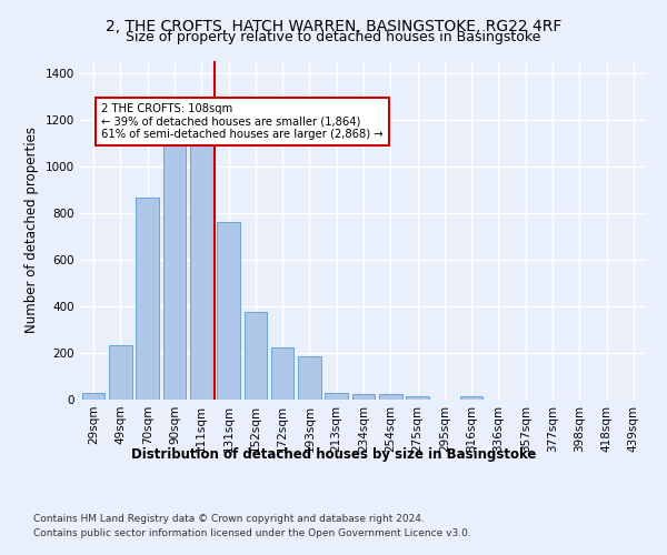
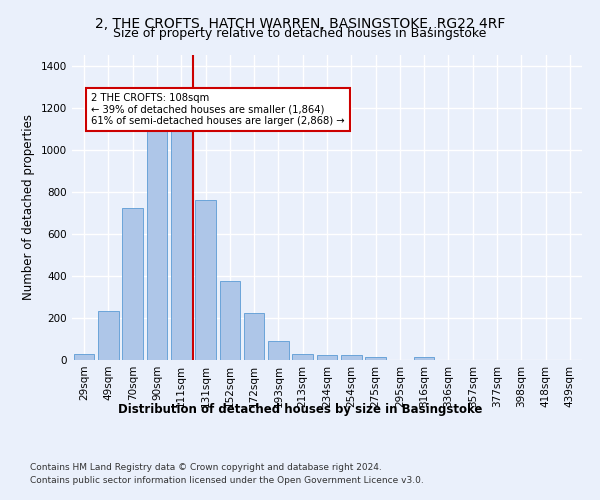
70sqm: 865 -> 725
193sqm: 185 -> 90
